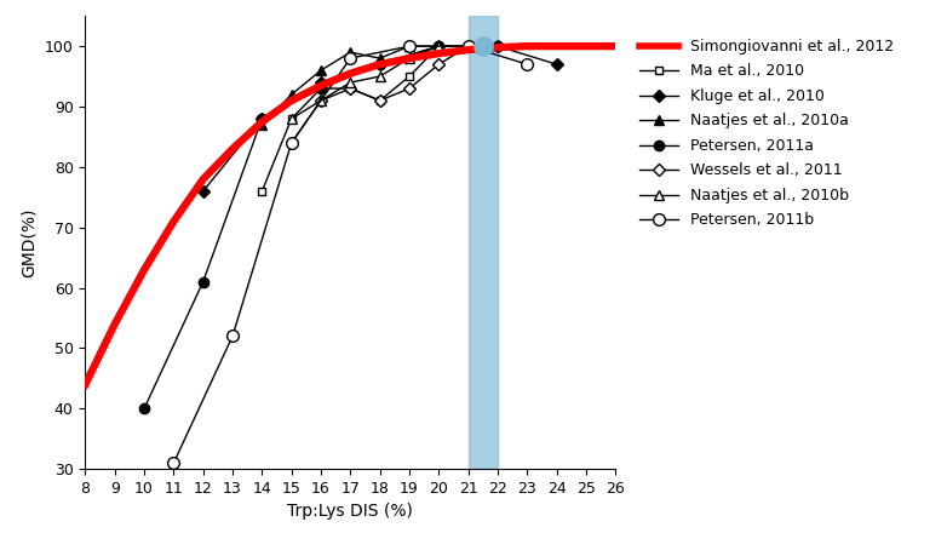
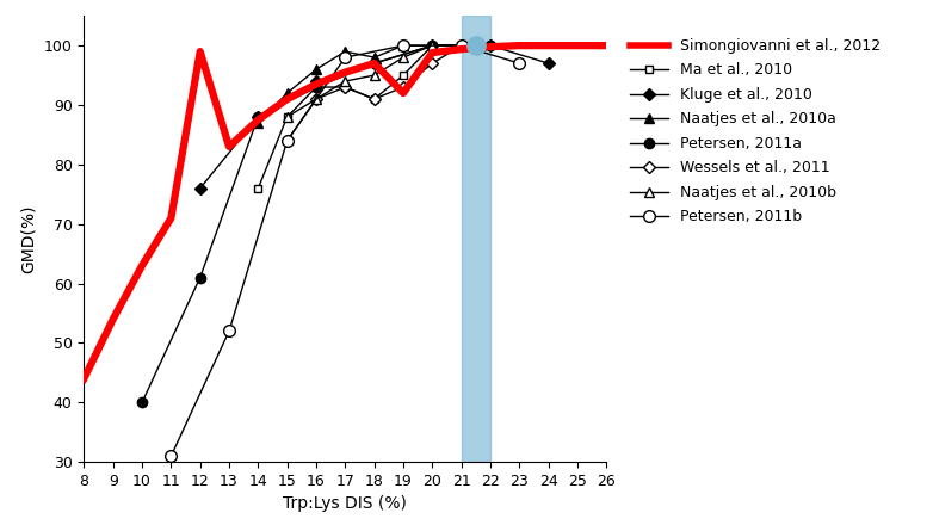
Simongiovanni et al., 2012/12: 78.0 -> 99.0
Simongiovanni et al., 2012/19: 98.0 -> 92.0
